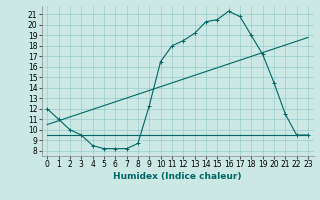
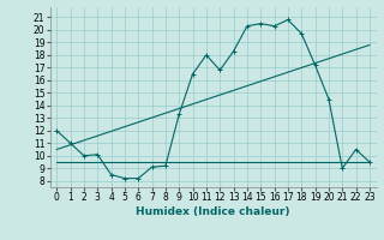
3: 9.5 -> 10.1
7: 8.2 -> 9.1
8: 8.7 -> 9.2
9: 12.3 -> 13.3
12: 18.5 -> 16.8
13: 19.2 -> 18.3
16: 21.3 -> 20.3
18: 19.0 -> 19.7
21: 11.5 -> 9.0
22: 9.5 -> 10.5
